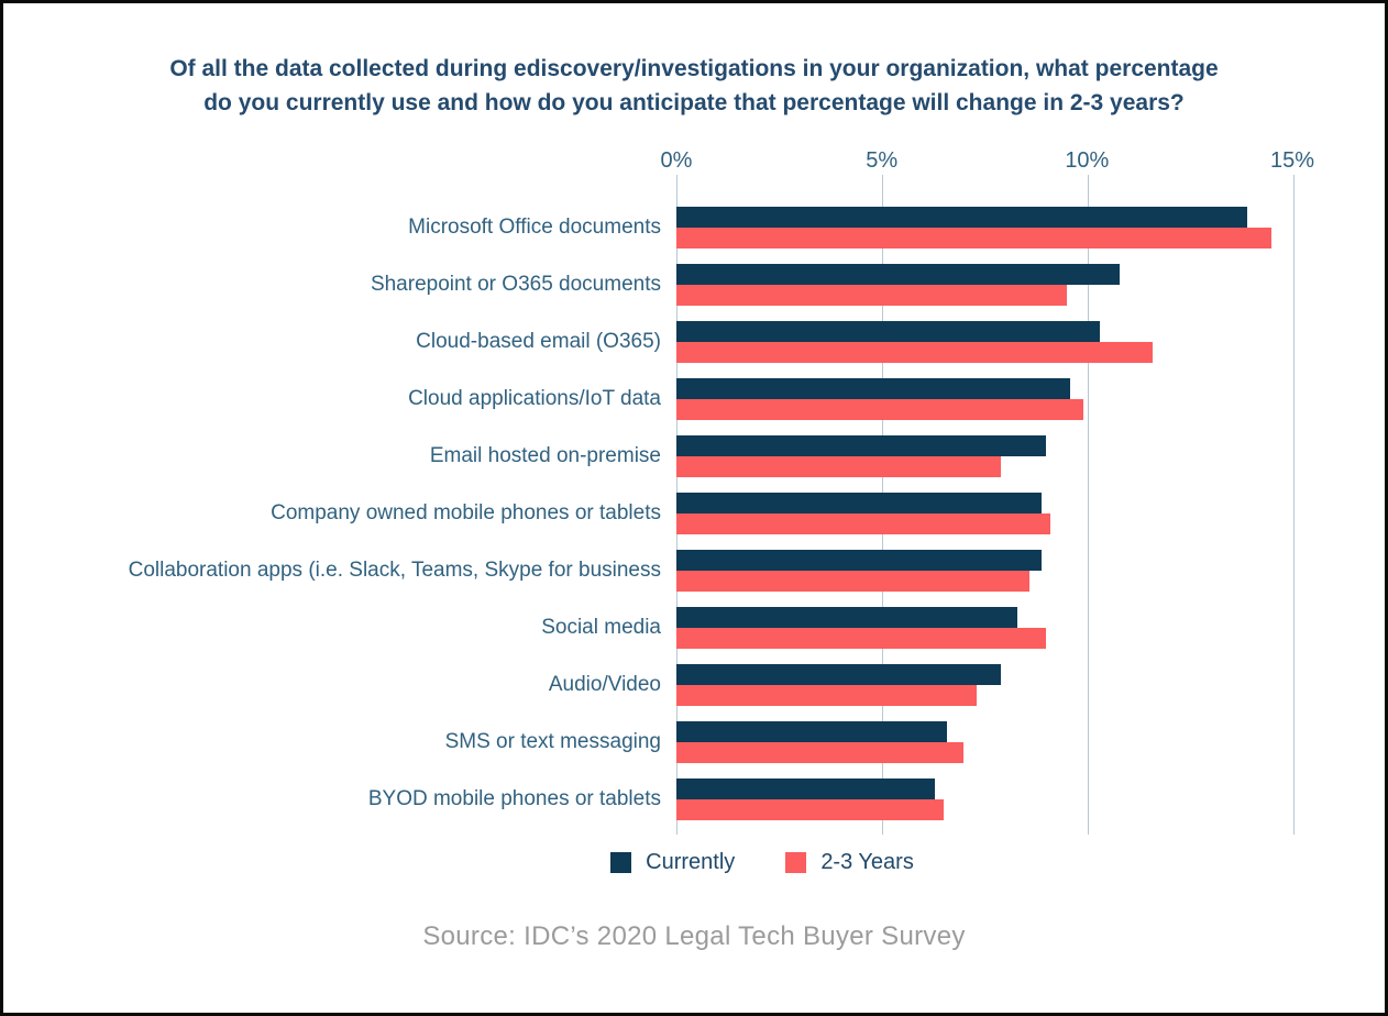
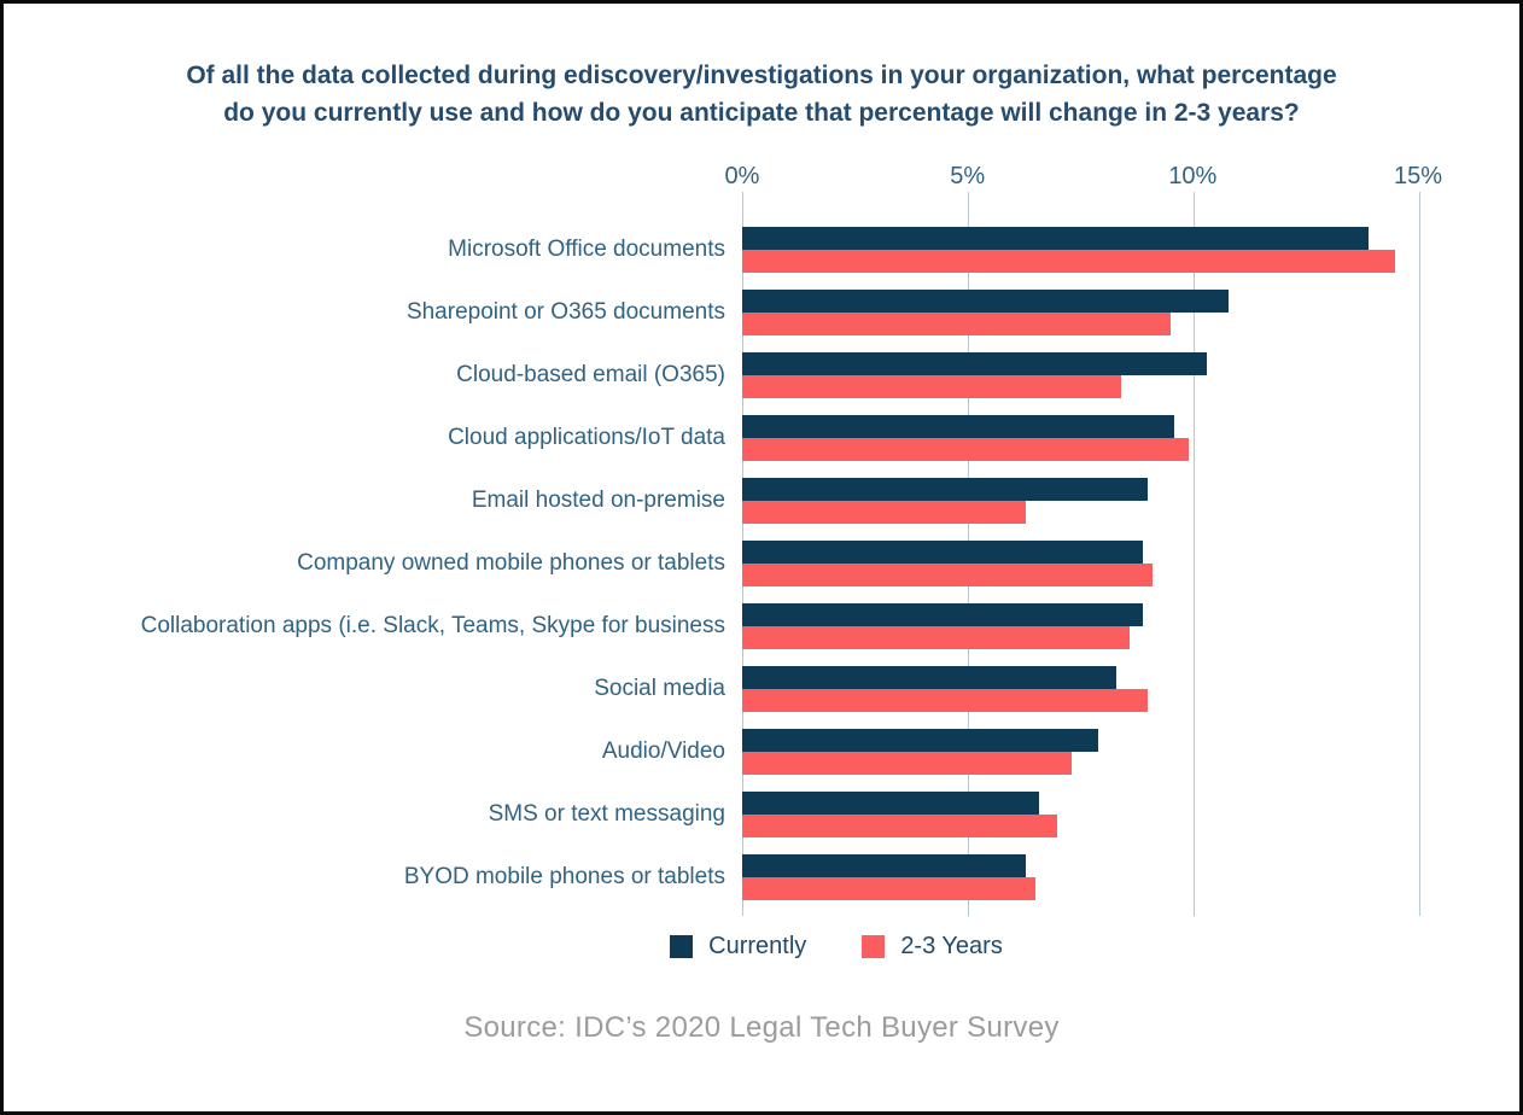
2-3 Years/Cloud-based email (O365): 11.6% -> 8.4%
2-3 Years/Email hosted on-premise: 7.9% -> 6.3%
